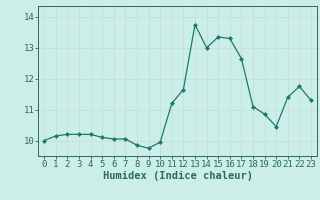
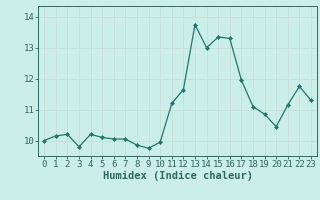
3: 10.20 -> 9.80
17: 12.65 -> 11.95
21: 11.40 -> 11.15
